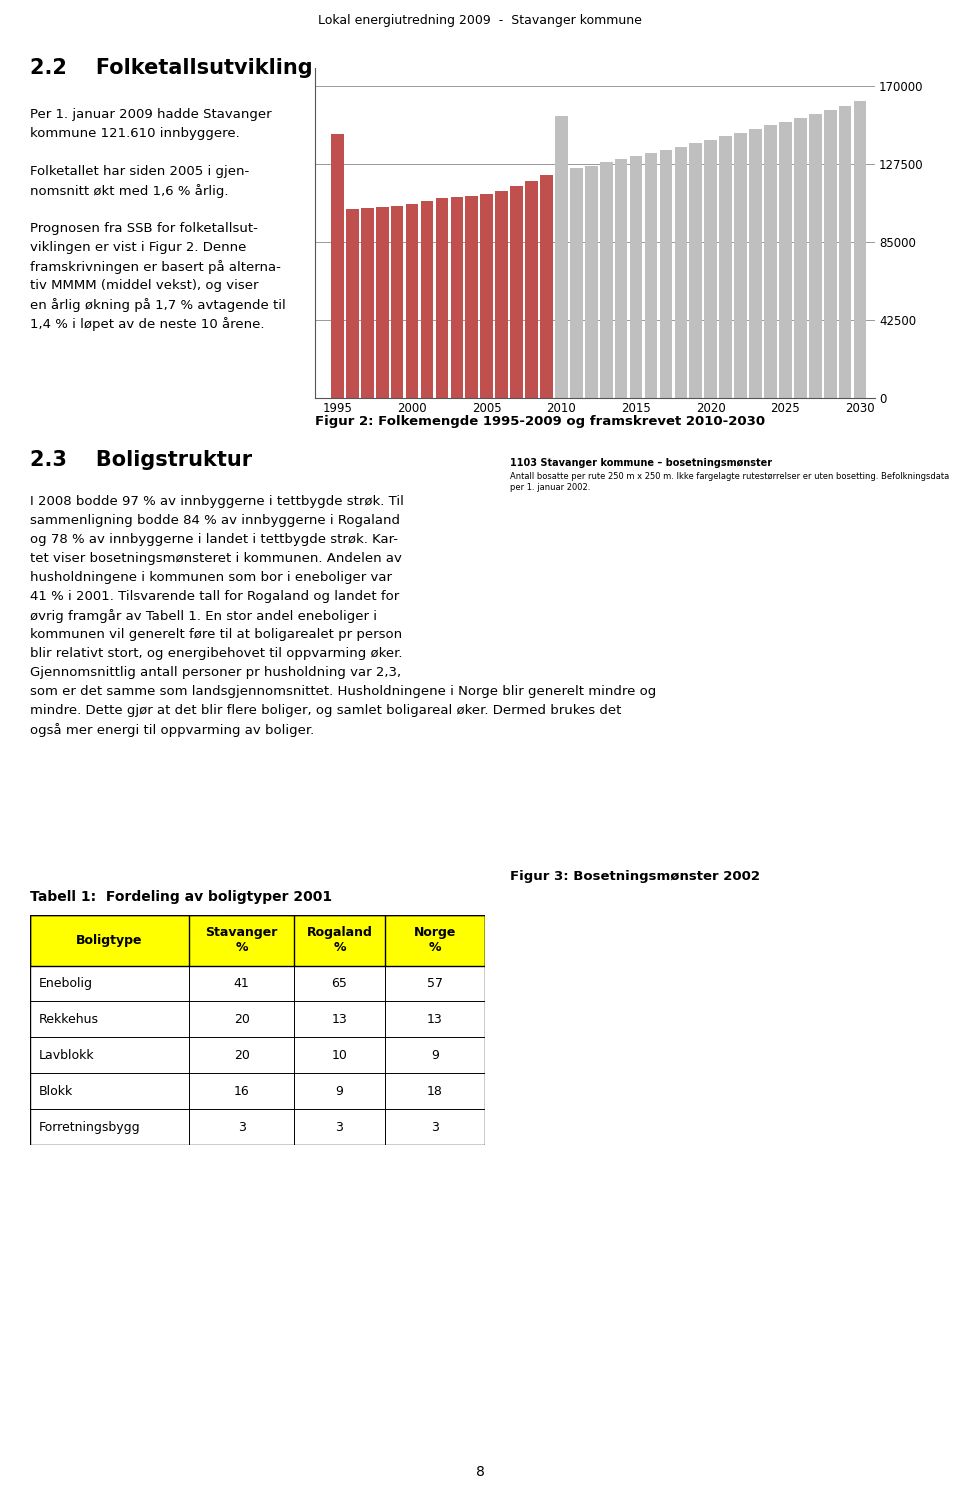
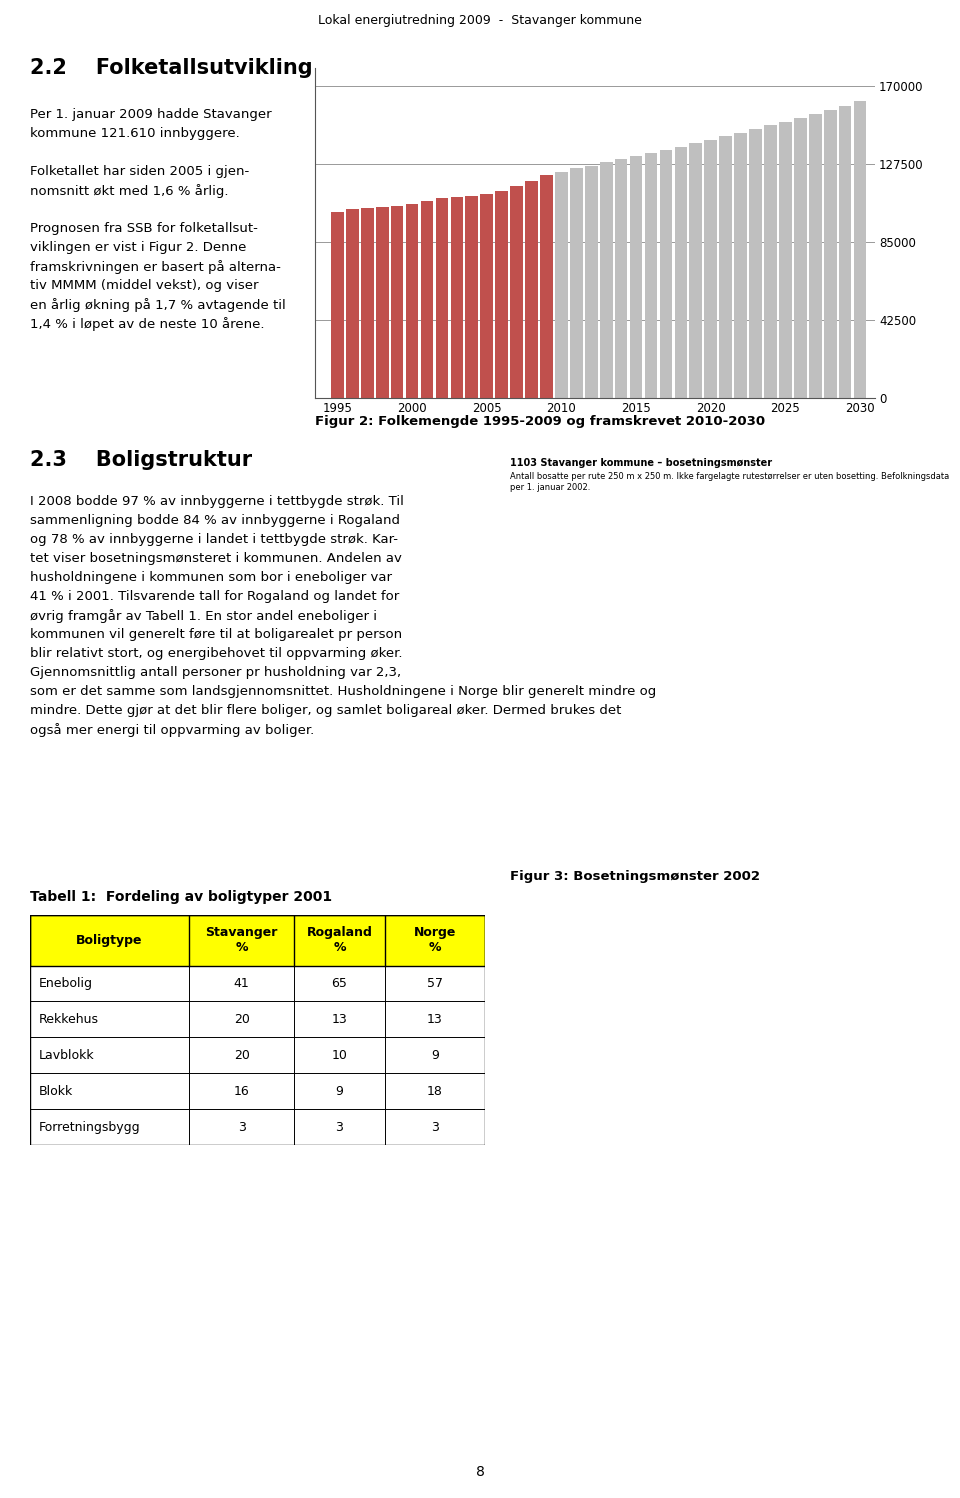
1995: 144000 -> 101000
2010: 154000 -> 124000
